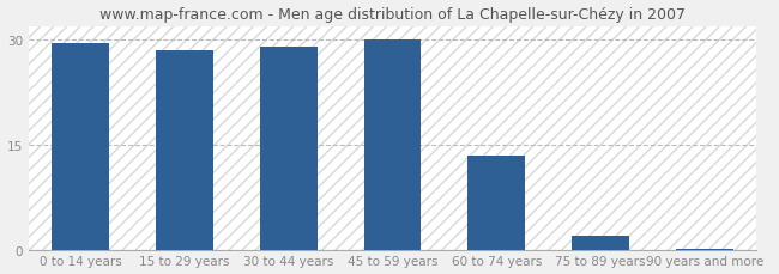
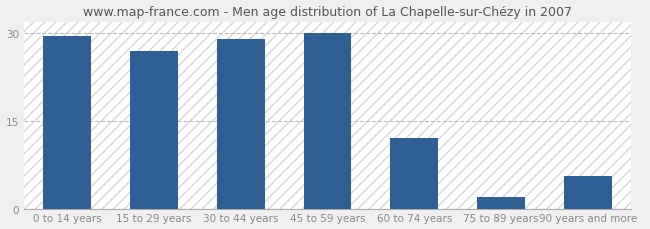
15 to 29 years: 28.5 -> 27.0
60 to 74 years: 13.5 -> 12.0
90 years and more: 0.1 -> 5.6
